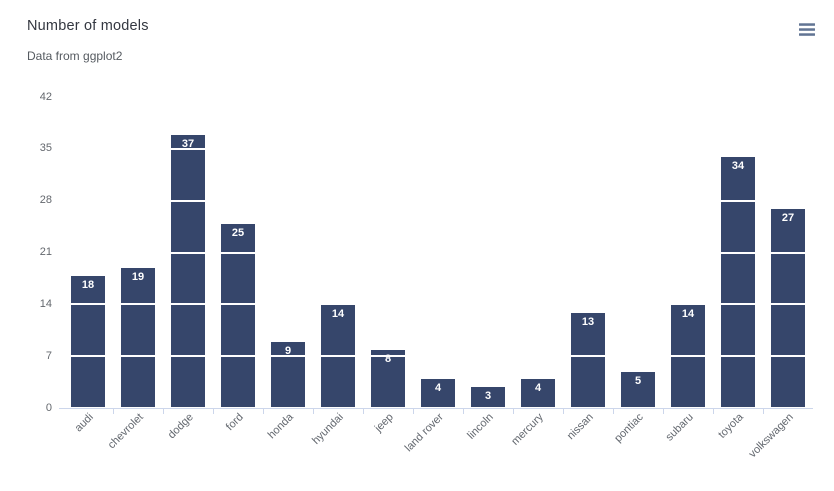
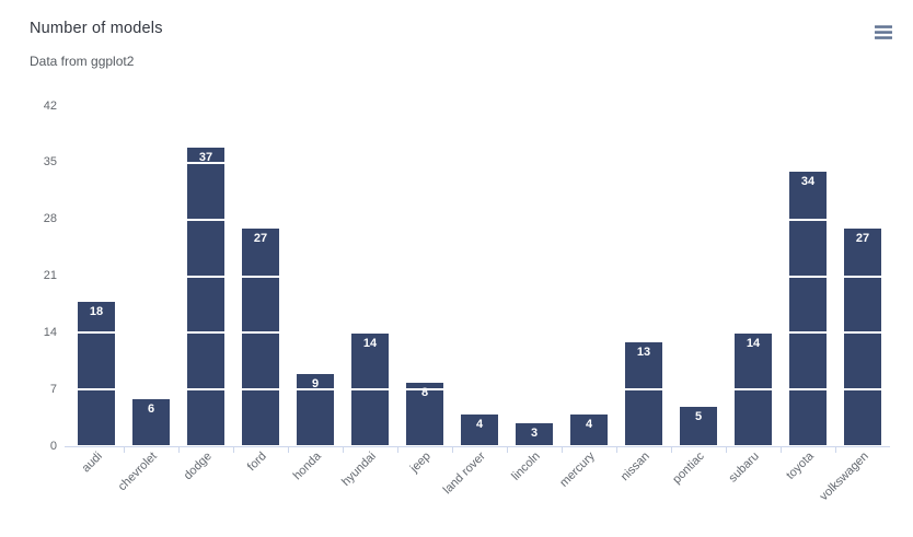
chevrolet: 19 -> 6
ford: 25 -> 27
